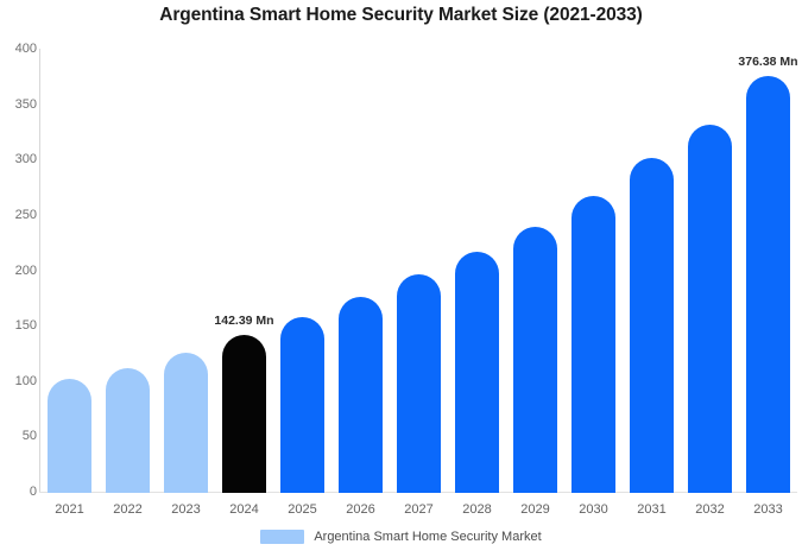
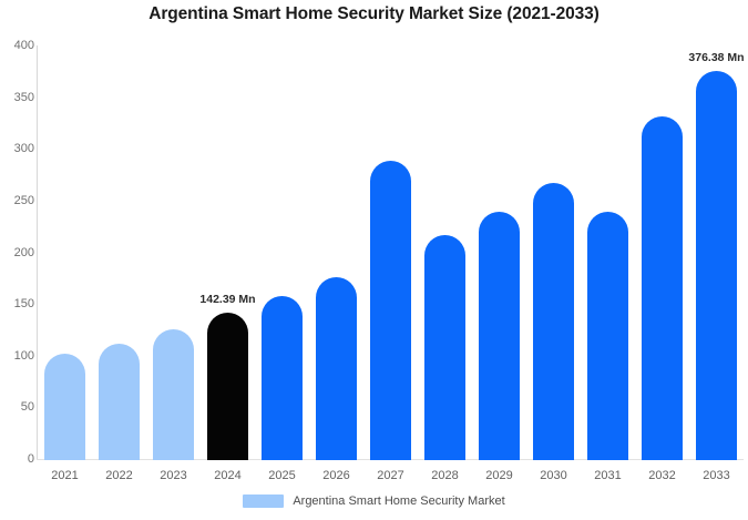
2027: 200 -> 290
2031: 300 -> 240
